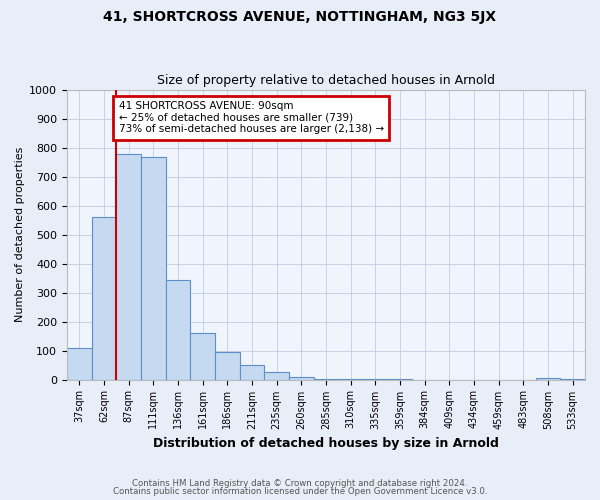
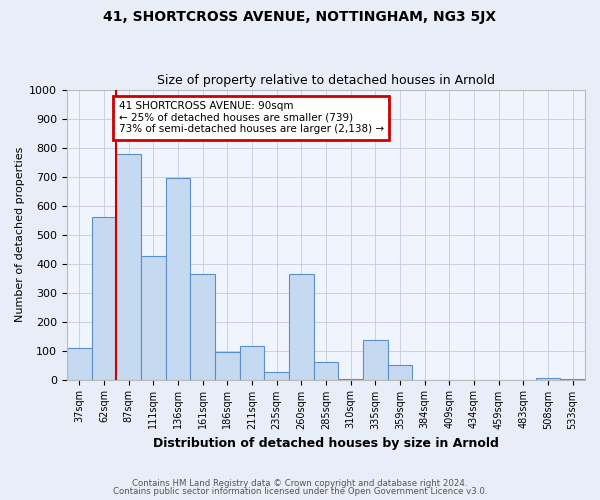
111sqm: 768 -> 425
136sqm: 345 -> 695
161sqm: 162 -> 365
211sqm: 50 -> 115
260sqm: 10 -> 365
285sqm: 3 -> 60
335sqm: 1 -> 135
359sqm: 1 -> 50
